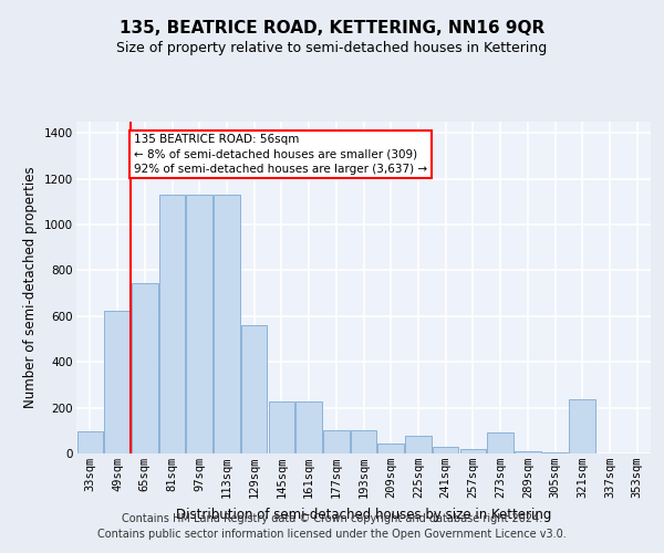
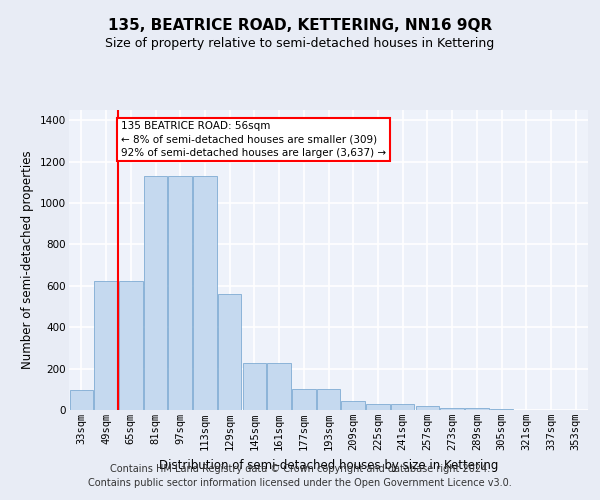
65sqm: 745 -> 625
225sqm: 75 -> 30
273sqm: 90 -> 12
321sqm: 235 -> 2
